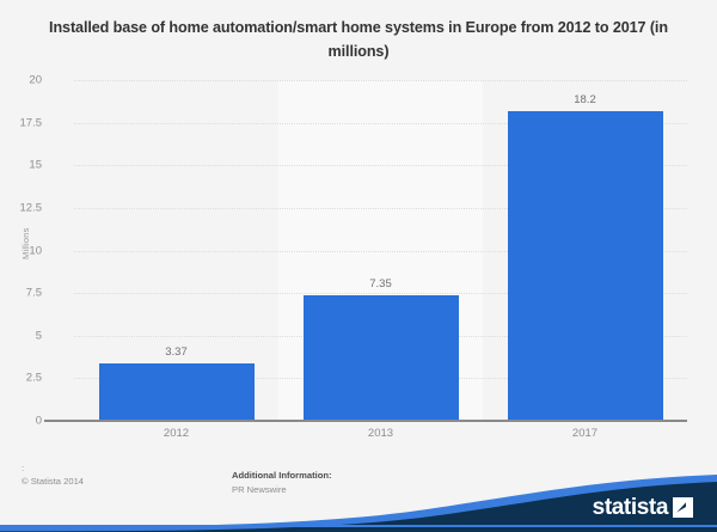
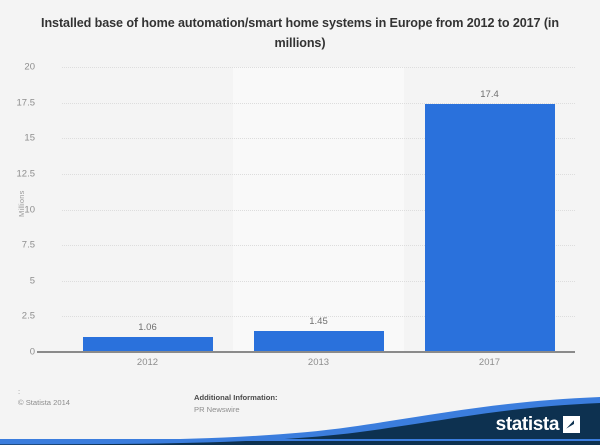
2012: 3.37 -> 1.06
2013: 7.35 -> 1.45
2017: 18.2 -> 17.4
